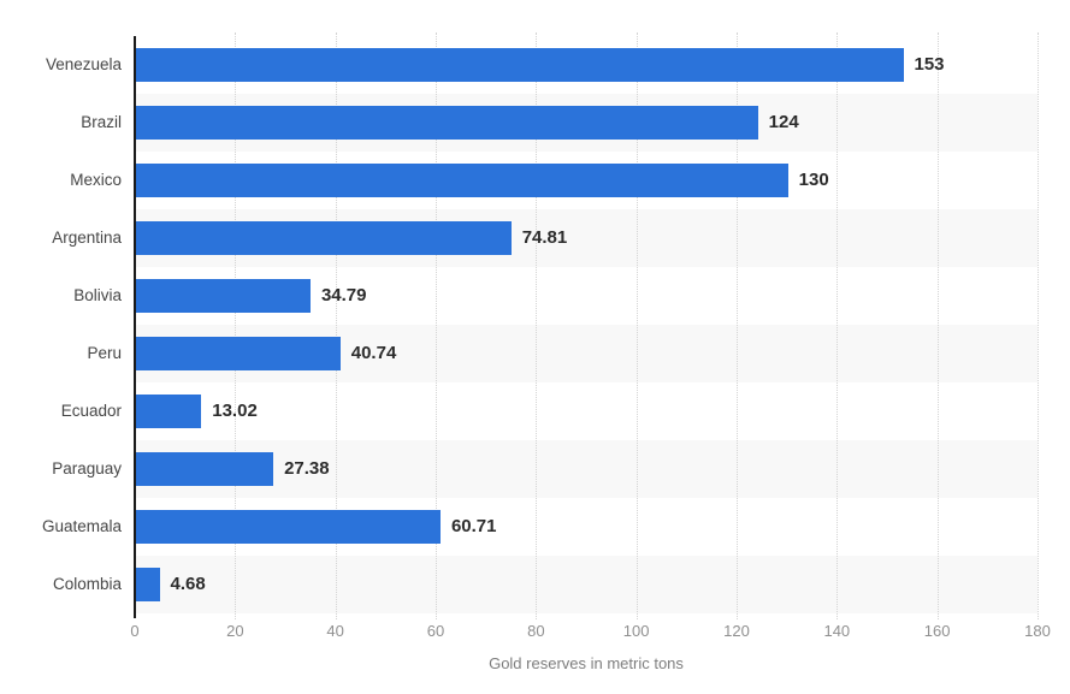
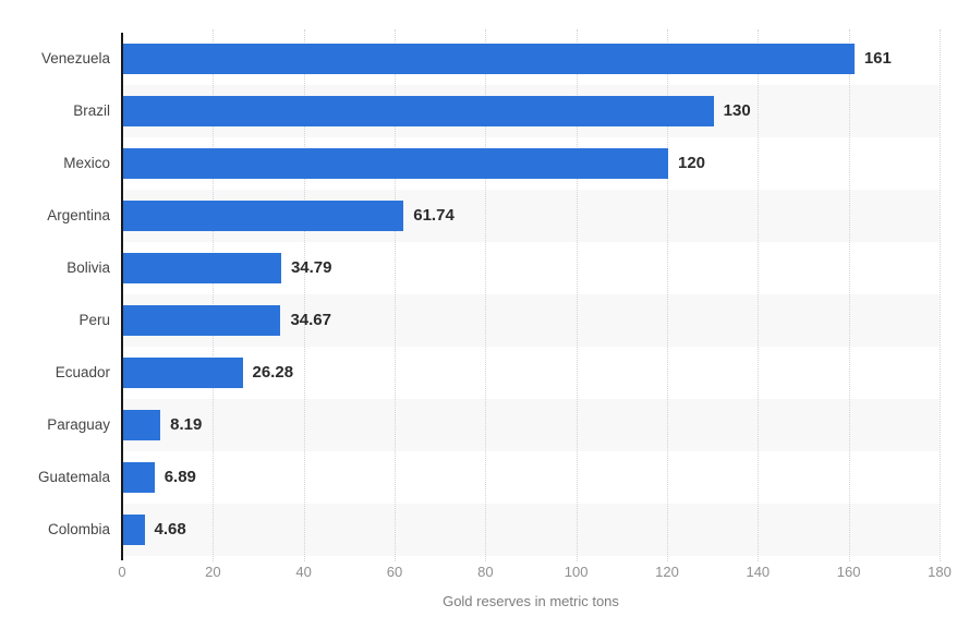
Venezuela: 153 -> 161
Brazil: 124 -> 130
Mexico: 130 -> 120
Argentina: 74.81 -> 61.74
Peru: 40.74 -> 34.67
Ecuador: 13.02 -> 26.28
Paraguay: 27.38 -> 8.19
Guatemala: 60.71 -> 6.89
